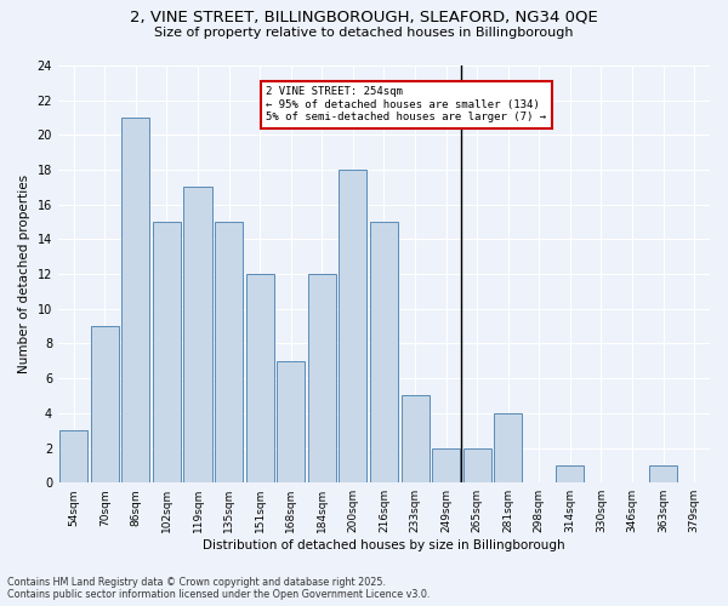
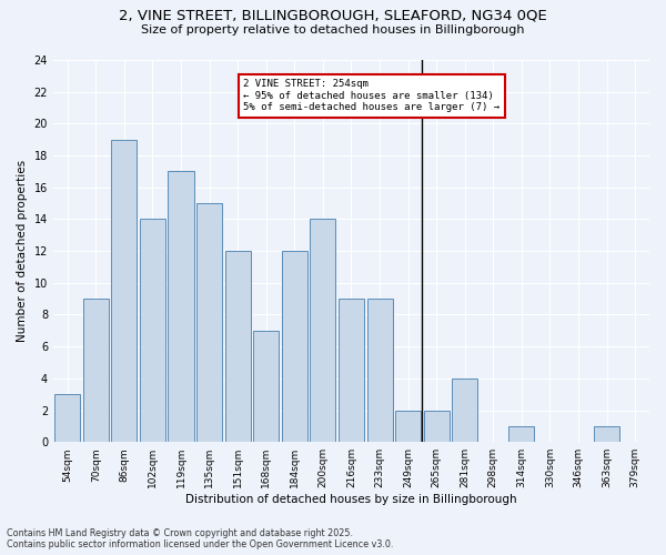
86sqm: 21 -> 19
102sqm: 15 -> 14
200sqm: 18 -> 14
216sqm: 15 -> 9
233sqm: 5 -> 9
